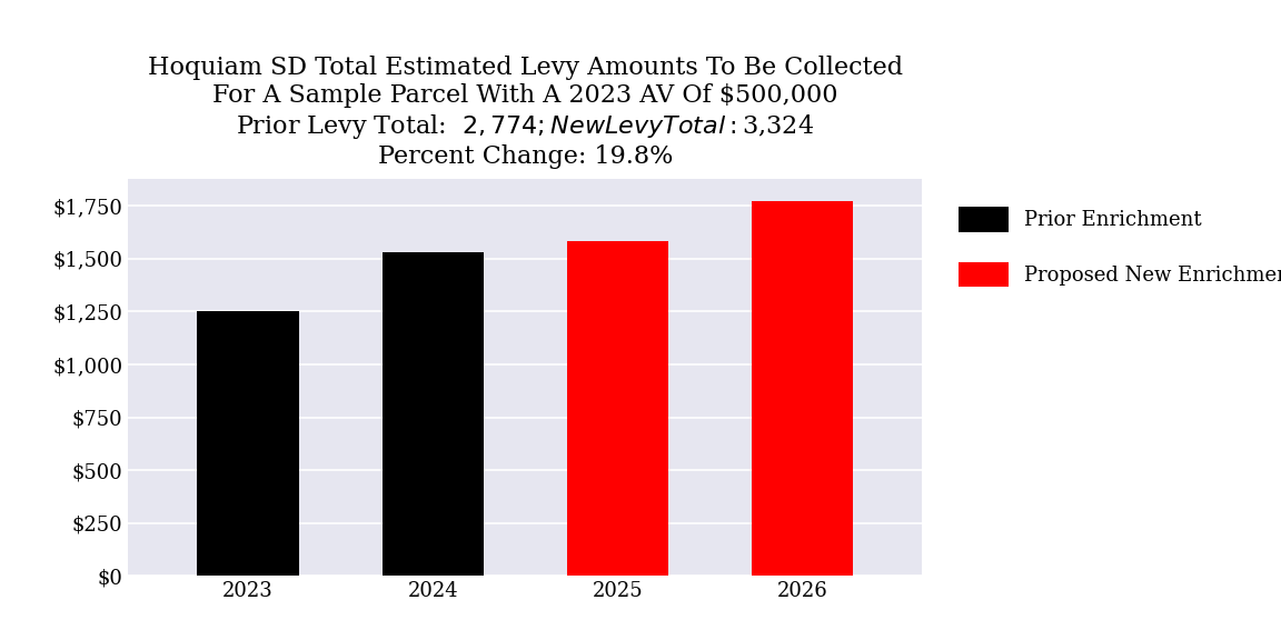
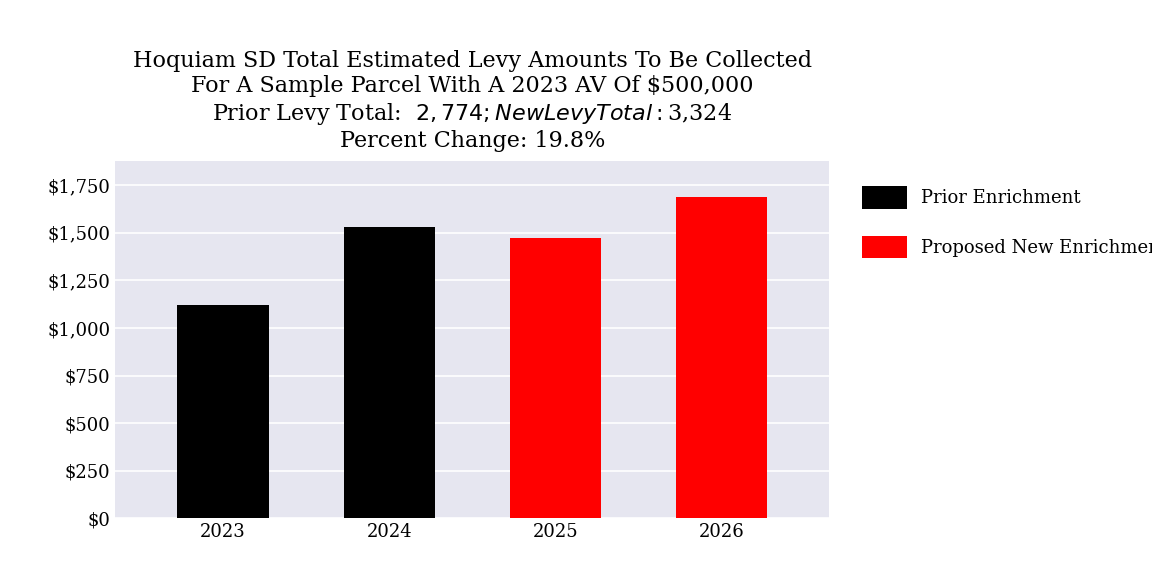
2023: $1,250 -> $1,120
2025: $1,580 -> $1,470
2026: $1,770 -> $1,690
